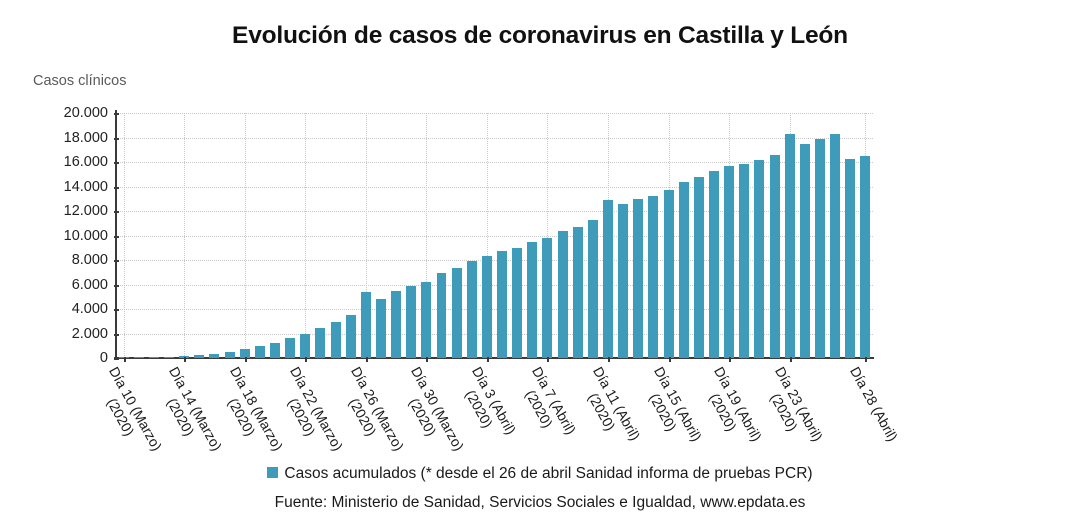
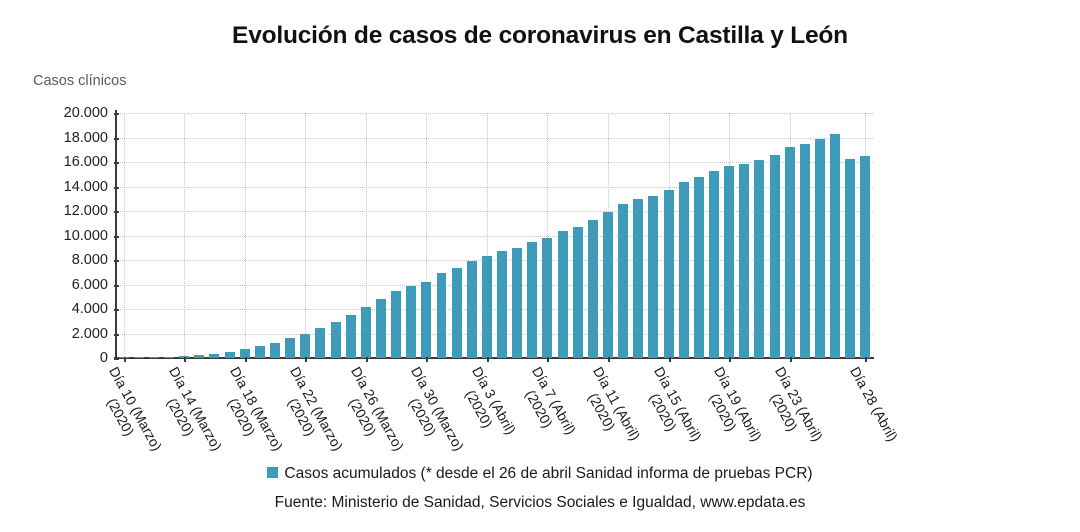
Día 26 (Marzo) (2020): 5400 -> 4200
Día 11 (Abril) (2020): 12900 -> 11900
Día 23 (Abril) (2020): 18300 -> 17200
